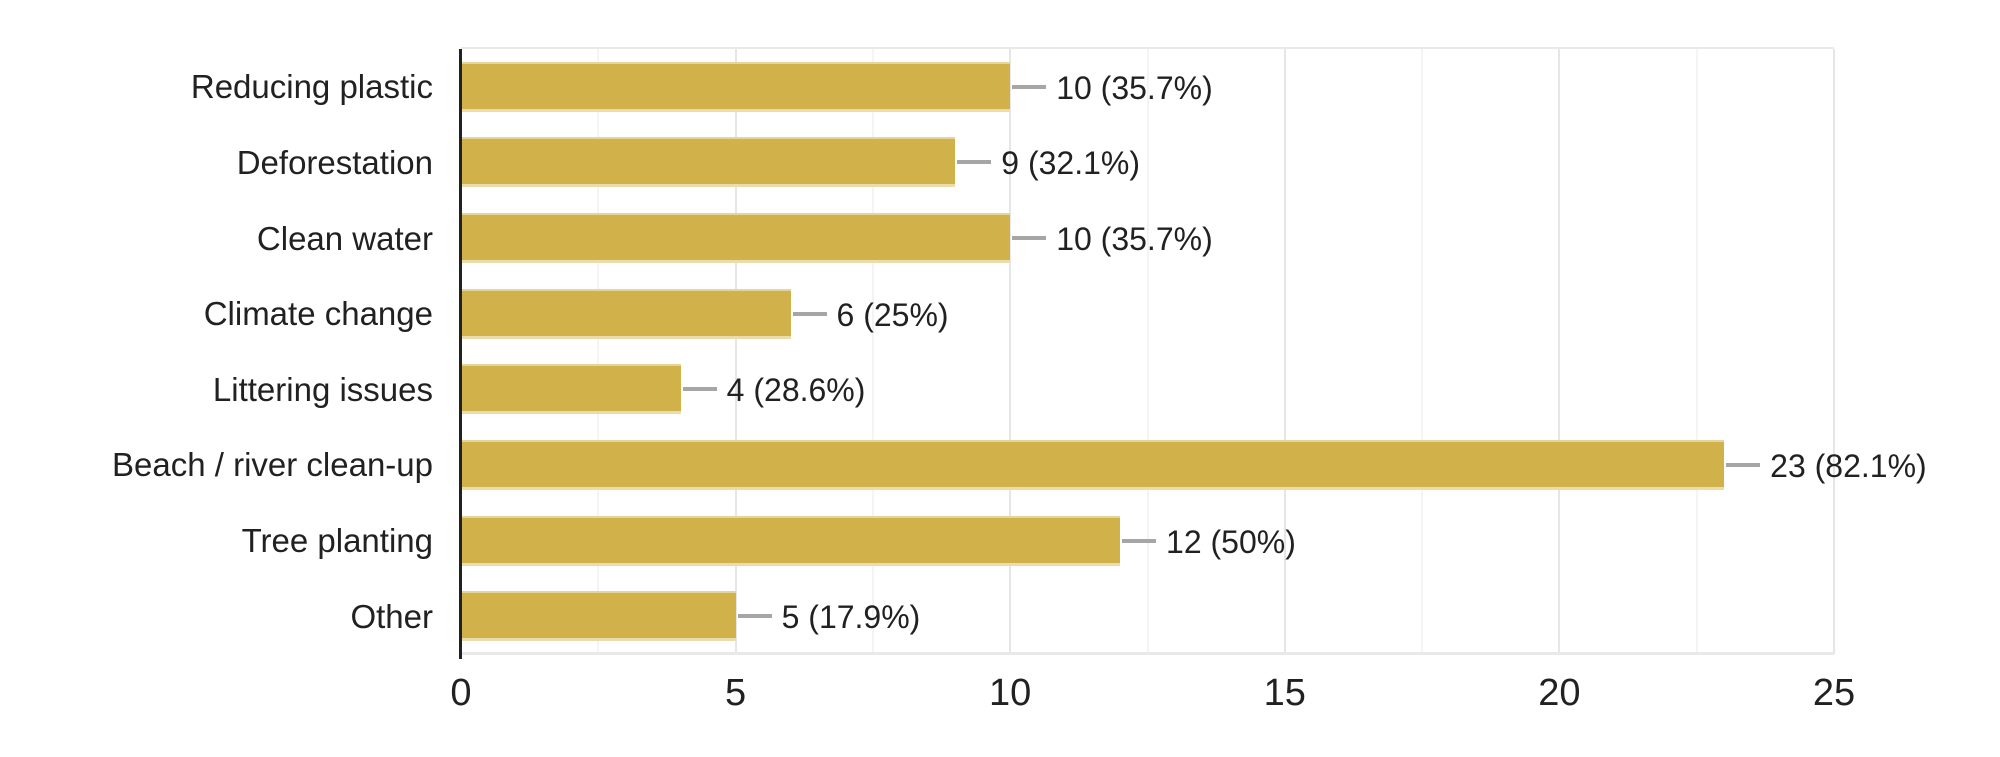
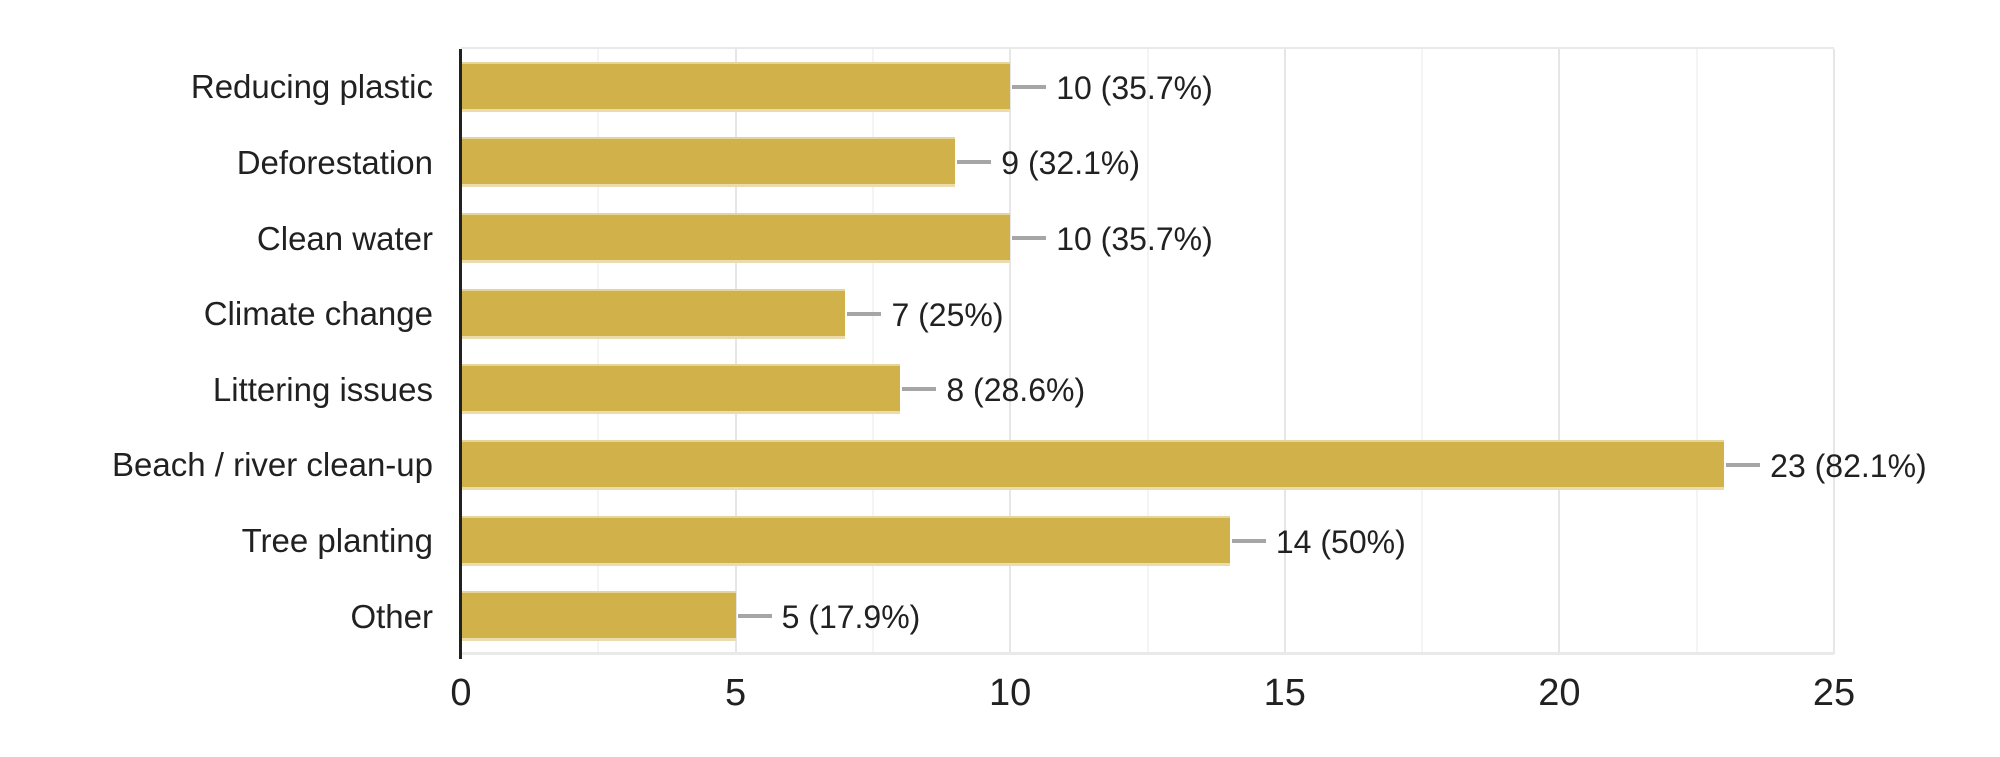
Climate change: 6 -> 7
Littering issues: 4 -> 8
Tree planting: 12 -> 14
